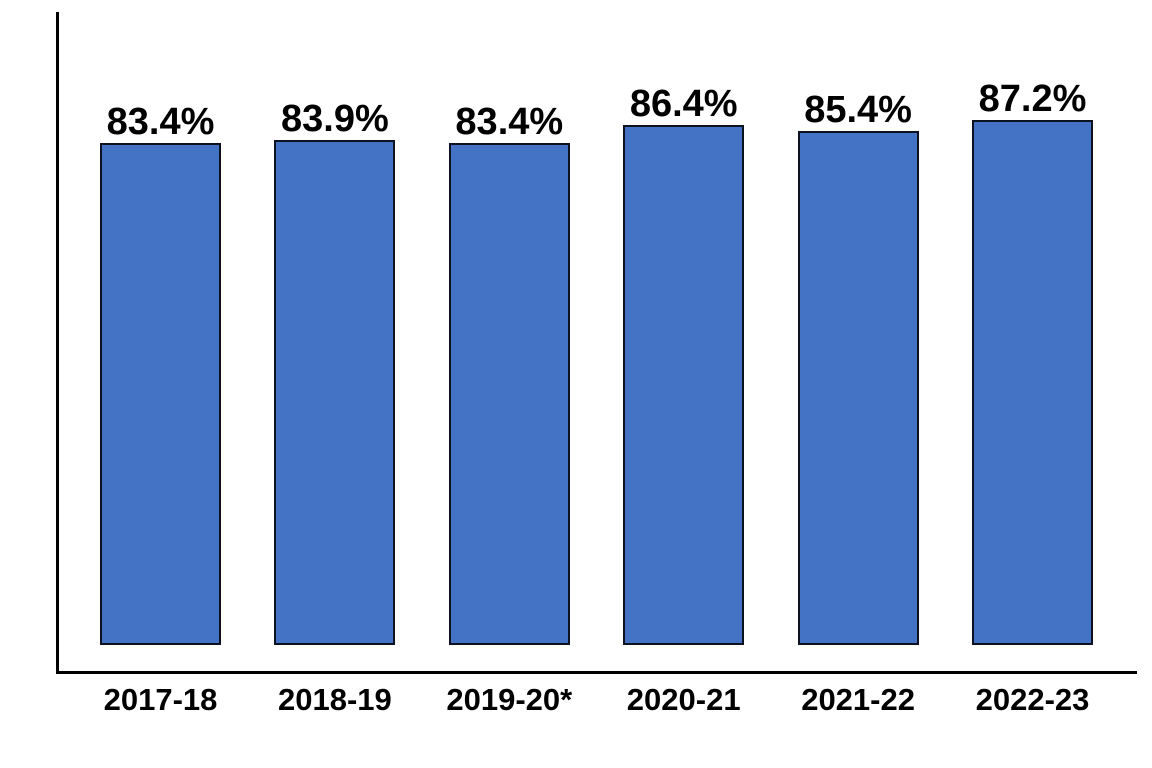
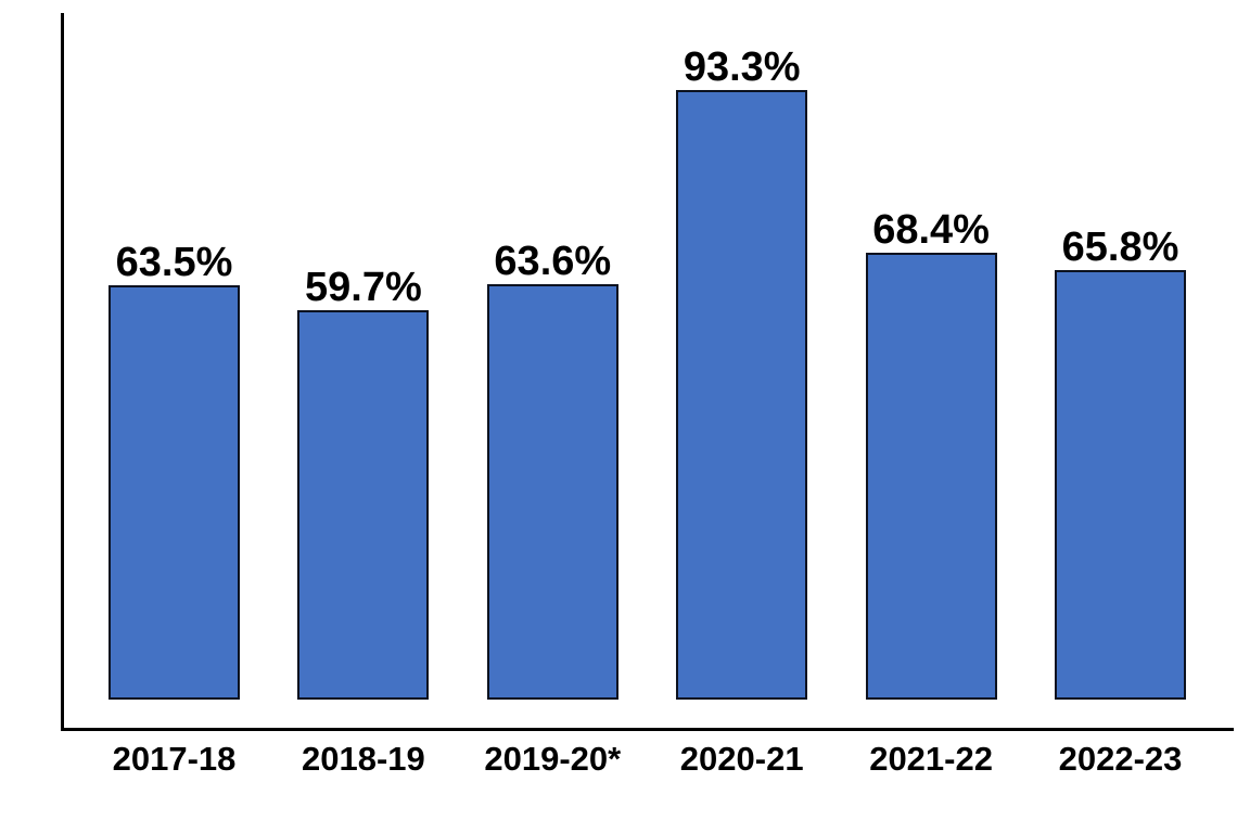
2017-18: 83.4% -> 63.5%
2018-19: 83.9% -> 59.7%
2019-20*: 83.4% -> 63.6%
2020-21: 86.4% -> 93.3%
2021-22: 85.4% -> 68.4%
2022-23: 87.2% -> 65.8%
